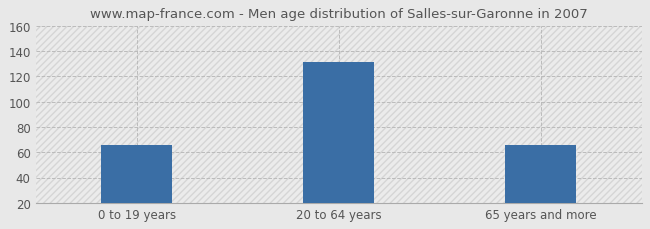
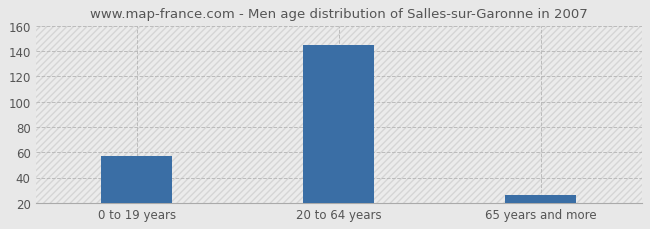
0 to 19 years: 66 -> 57
20 to 64 years: 131 -> 145
65 years and more: 66 -> 26
